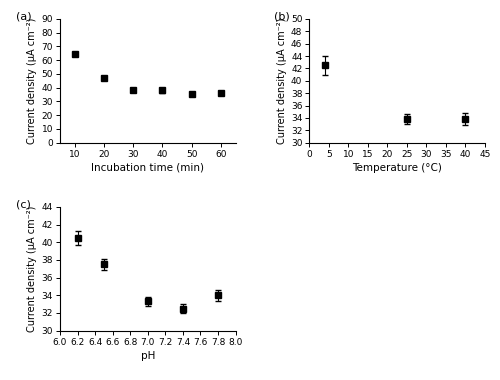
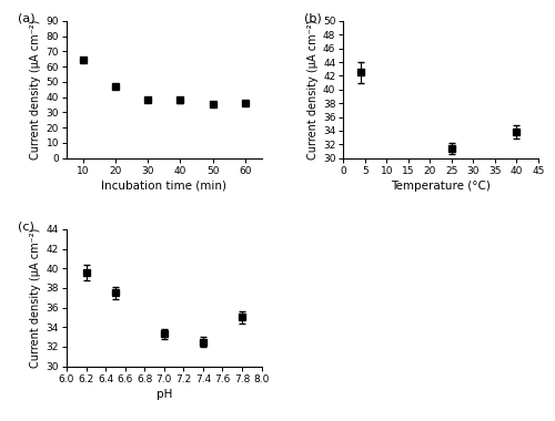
25: 33.8 -> 31.4
6.2: 40.5 -> 39.6
7.8: 34.0 -> 35.0
